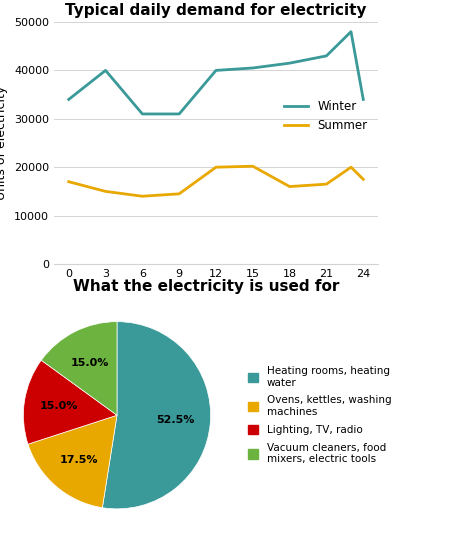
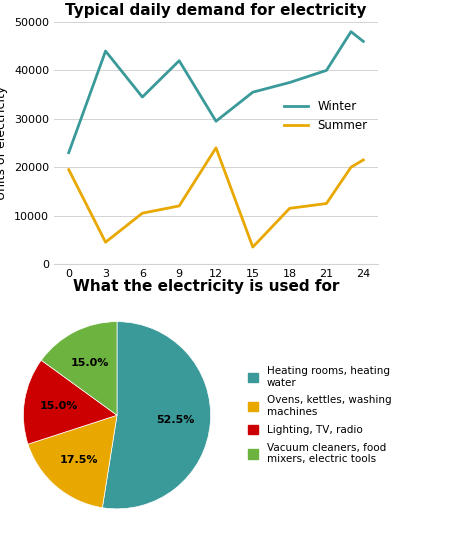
Winter/0: 34000 -> 23000
Summer/0: 17000 -> 19500
Winter/3: 40000 -> 44000
Summer/3: 15000 -> 4500
Winter/6: 31000 -> 34500
Summer/6: 14000 -> 10500
Winter/9: 31000 -> 42000
Summer/9: 14500 -> 12000
Winter/12: 40000 -> 29500
Summer/12: 20000 -> 24000
Winter/15: 40500 -> 35500
Summer/15: 20200 -> 3500
Winter/18: 41500 -> 37500
Summer/18: 16000 -> 11500
Winter/21: 43000 -> 40000
Summer/21: 16500 -> 12500
Winter/24: 34000 -> 46000
Summer/24: 17500 -> 21500
